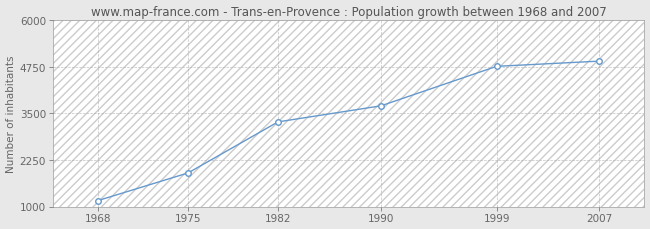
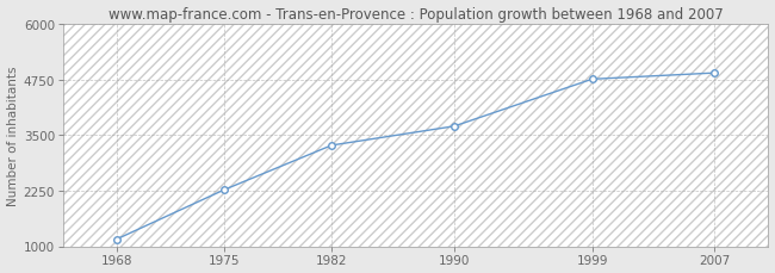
1975: 1900 -> 2270
